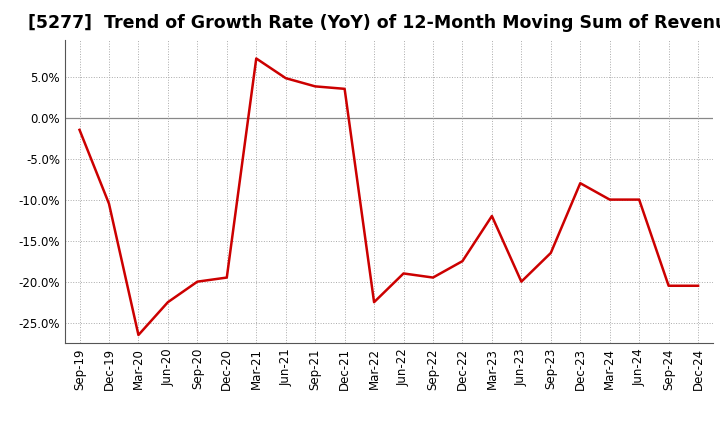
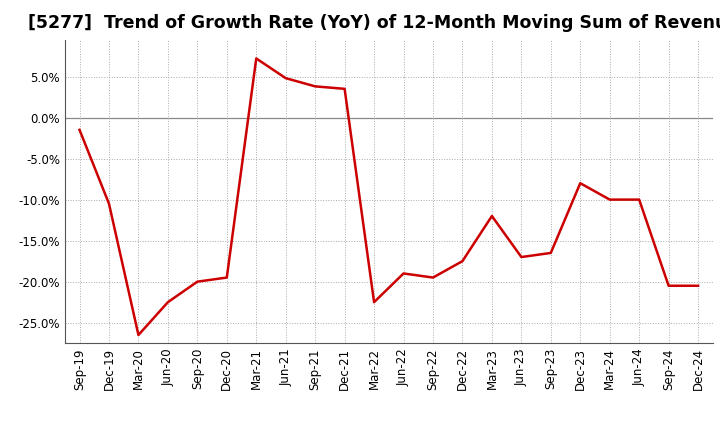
Jun-23: -20.0% -> -17.0%
